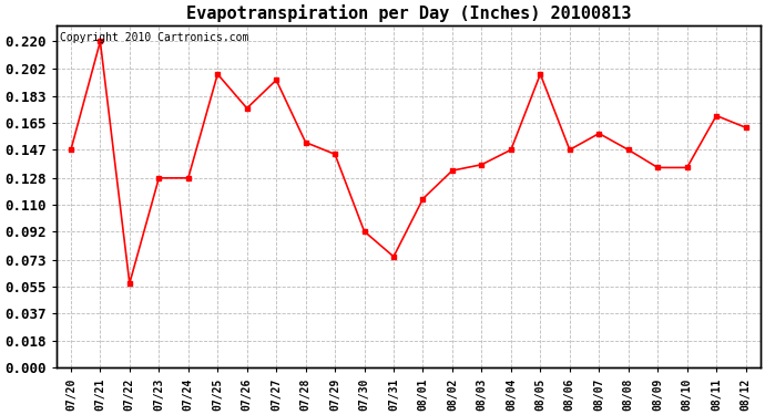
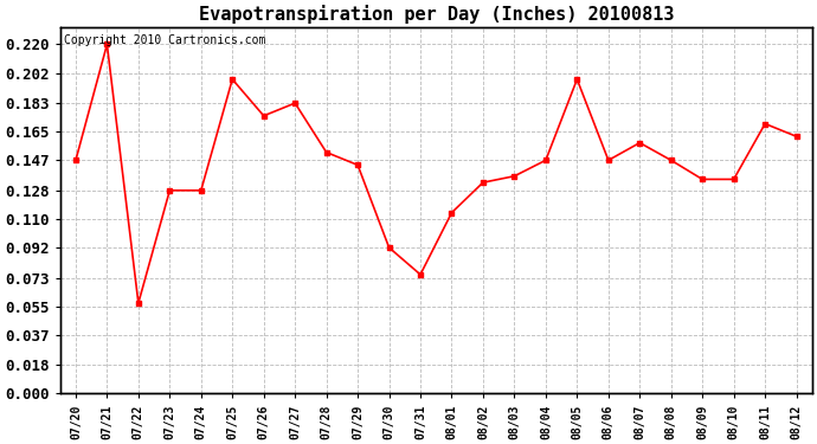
07/27: 0.194 -> 0.183
